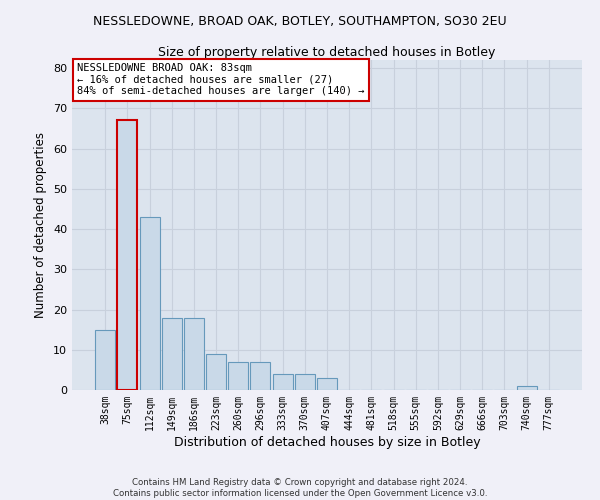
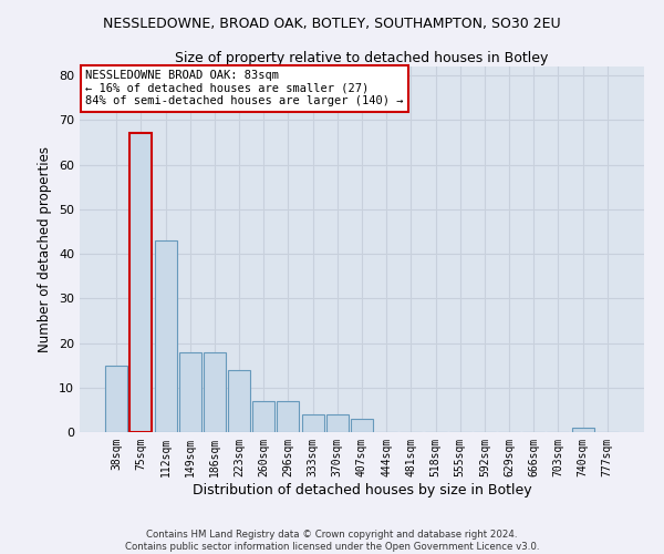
223sqm: 9 -> 14
